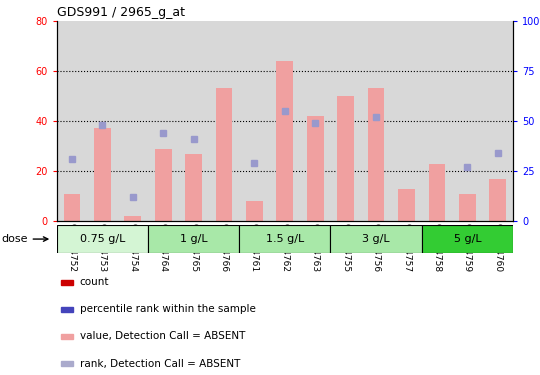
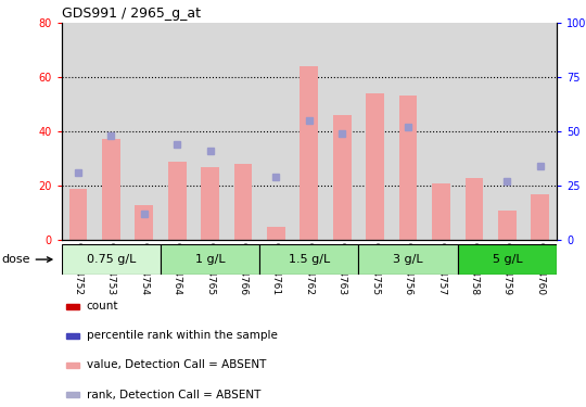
GSM34752: 11 -> 19
GSM34754: 2 -> 13
GSM34766: 53 -> 28
GSM34761: 8 -> 5
GSM34763: 42 -> 46
GSM34755: 50 -> 54
GSM34757: 13 -> 21
